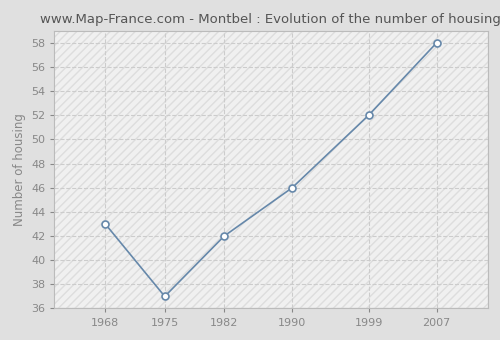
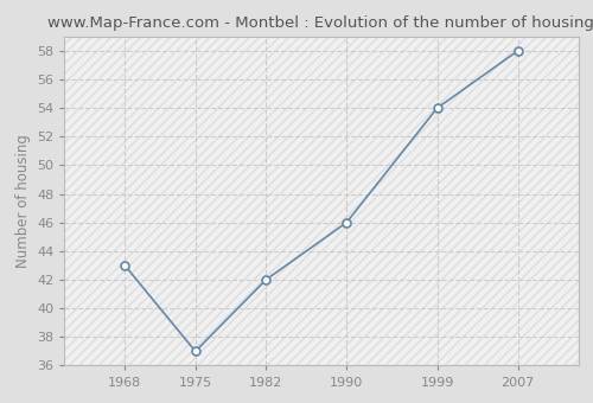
1999: 52 -> 54
